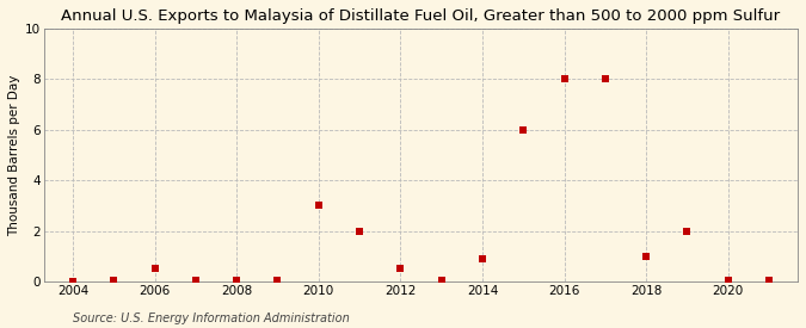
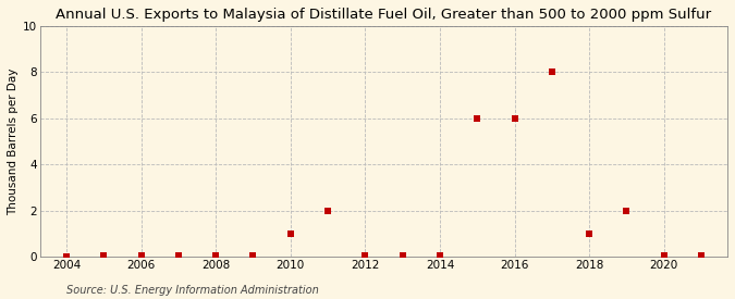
2006: 0.50 -> 0.03
2010: 3.00 -> 1.00
2012: 0.50 -> 0.03
2014: 0.90 -> 0.03
2016: 8.00 -> 6.00
